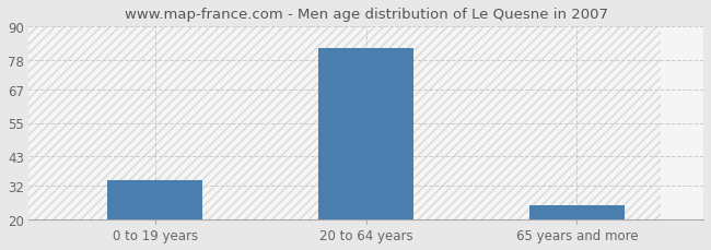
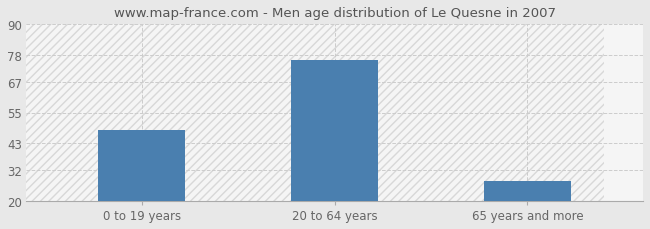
0 to 19 years: 34 -> 48
20 to 64 years: 82 -> 76
65 years and more: 25 -> 28
